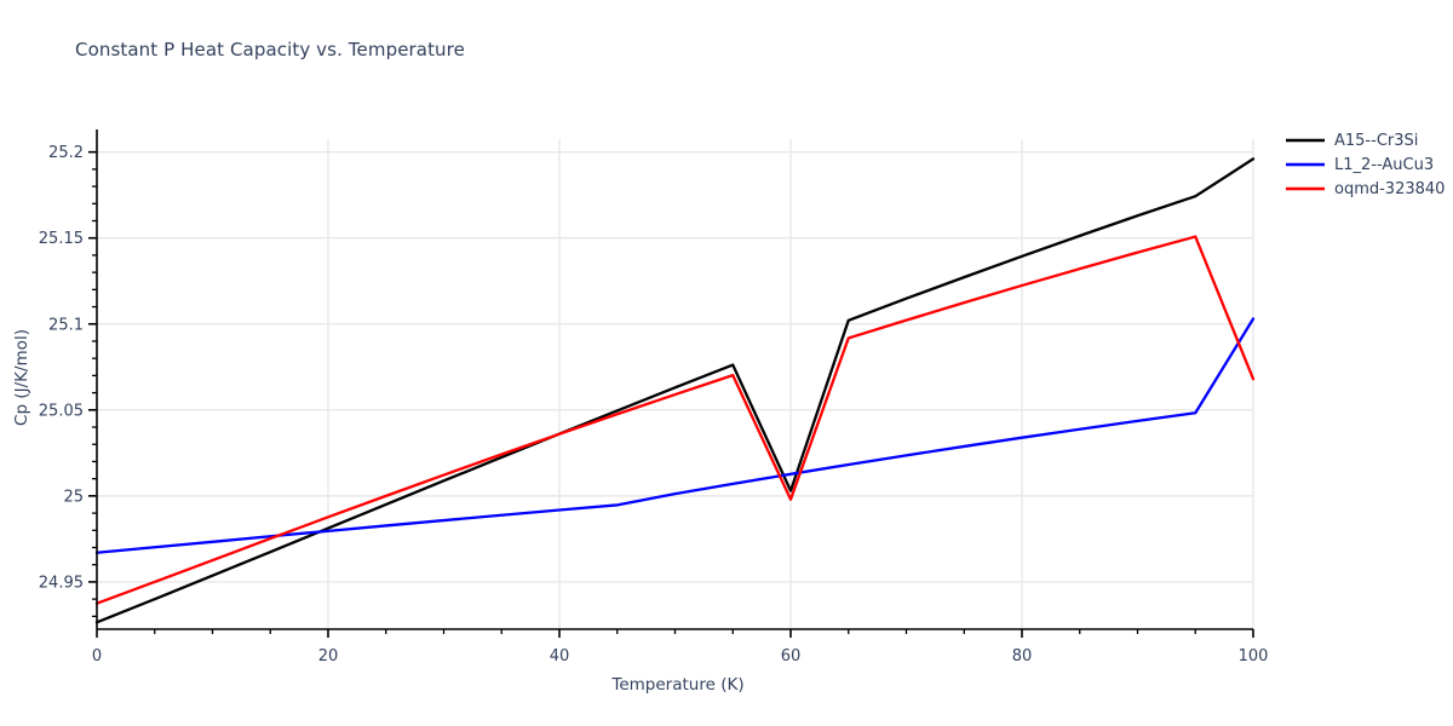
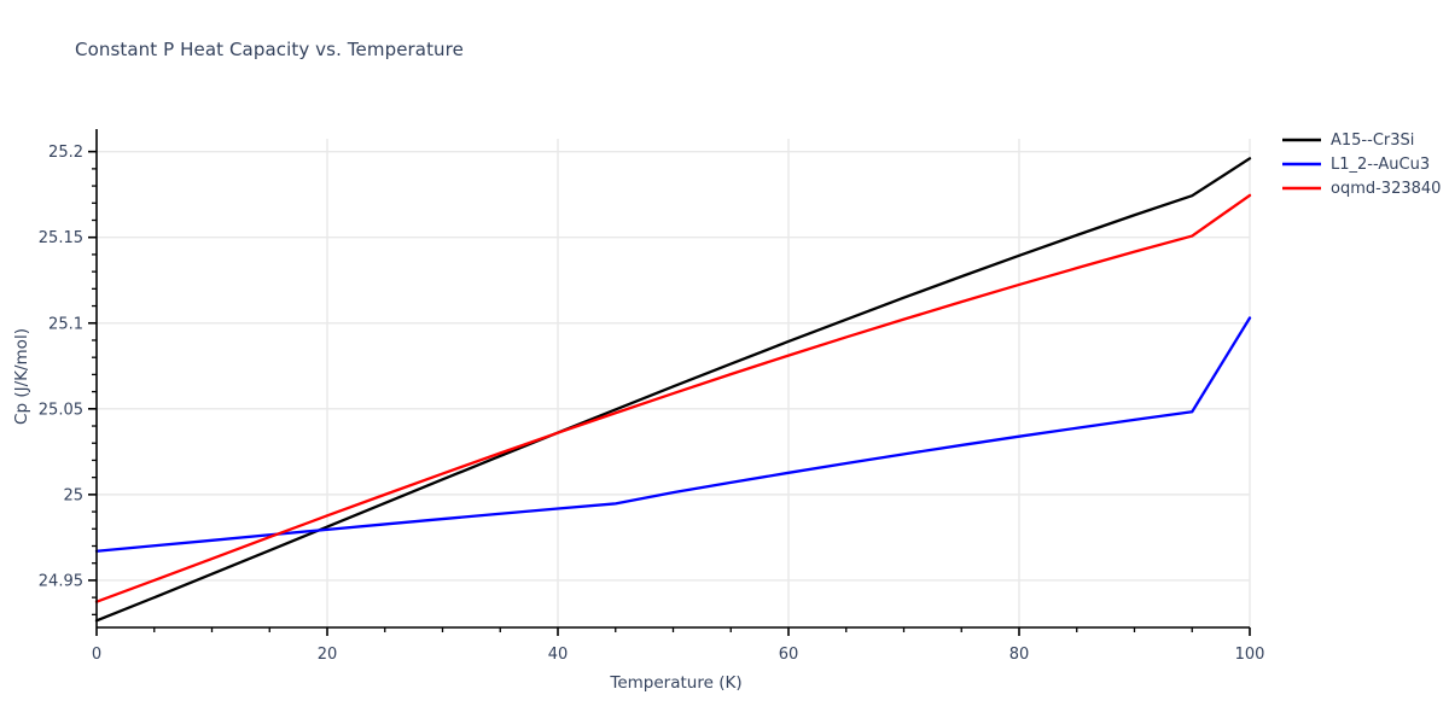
A15--Cr3Si/60: 25.003 -> 25.089
oqmd-323840/60: 24.998 -> 25.081
oqmd-323840/100: 25.068 -> 25.174
